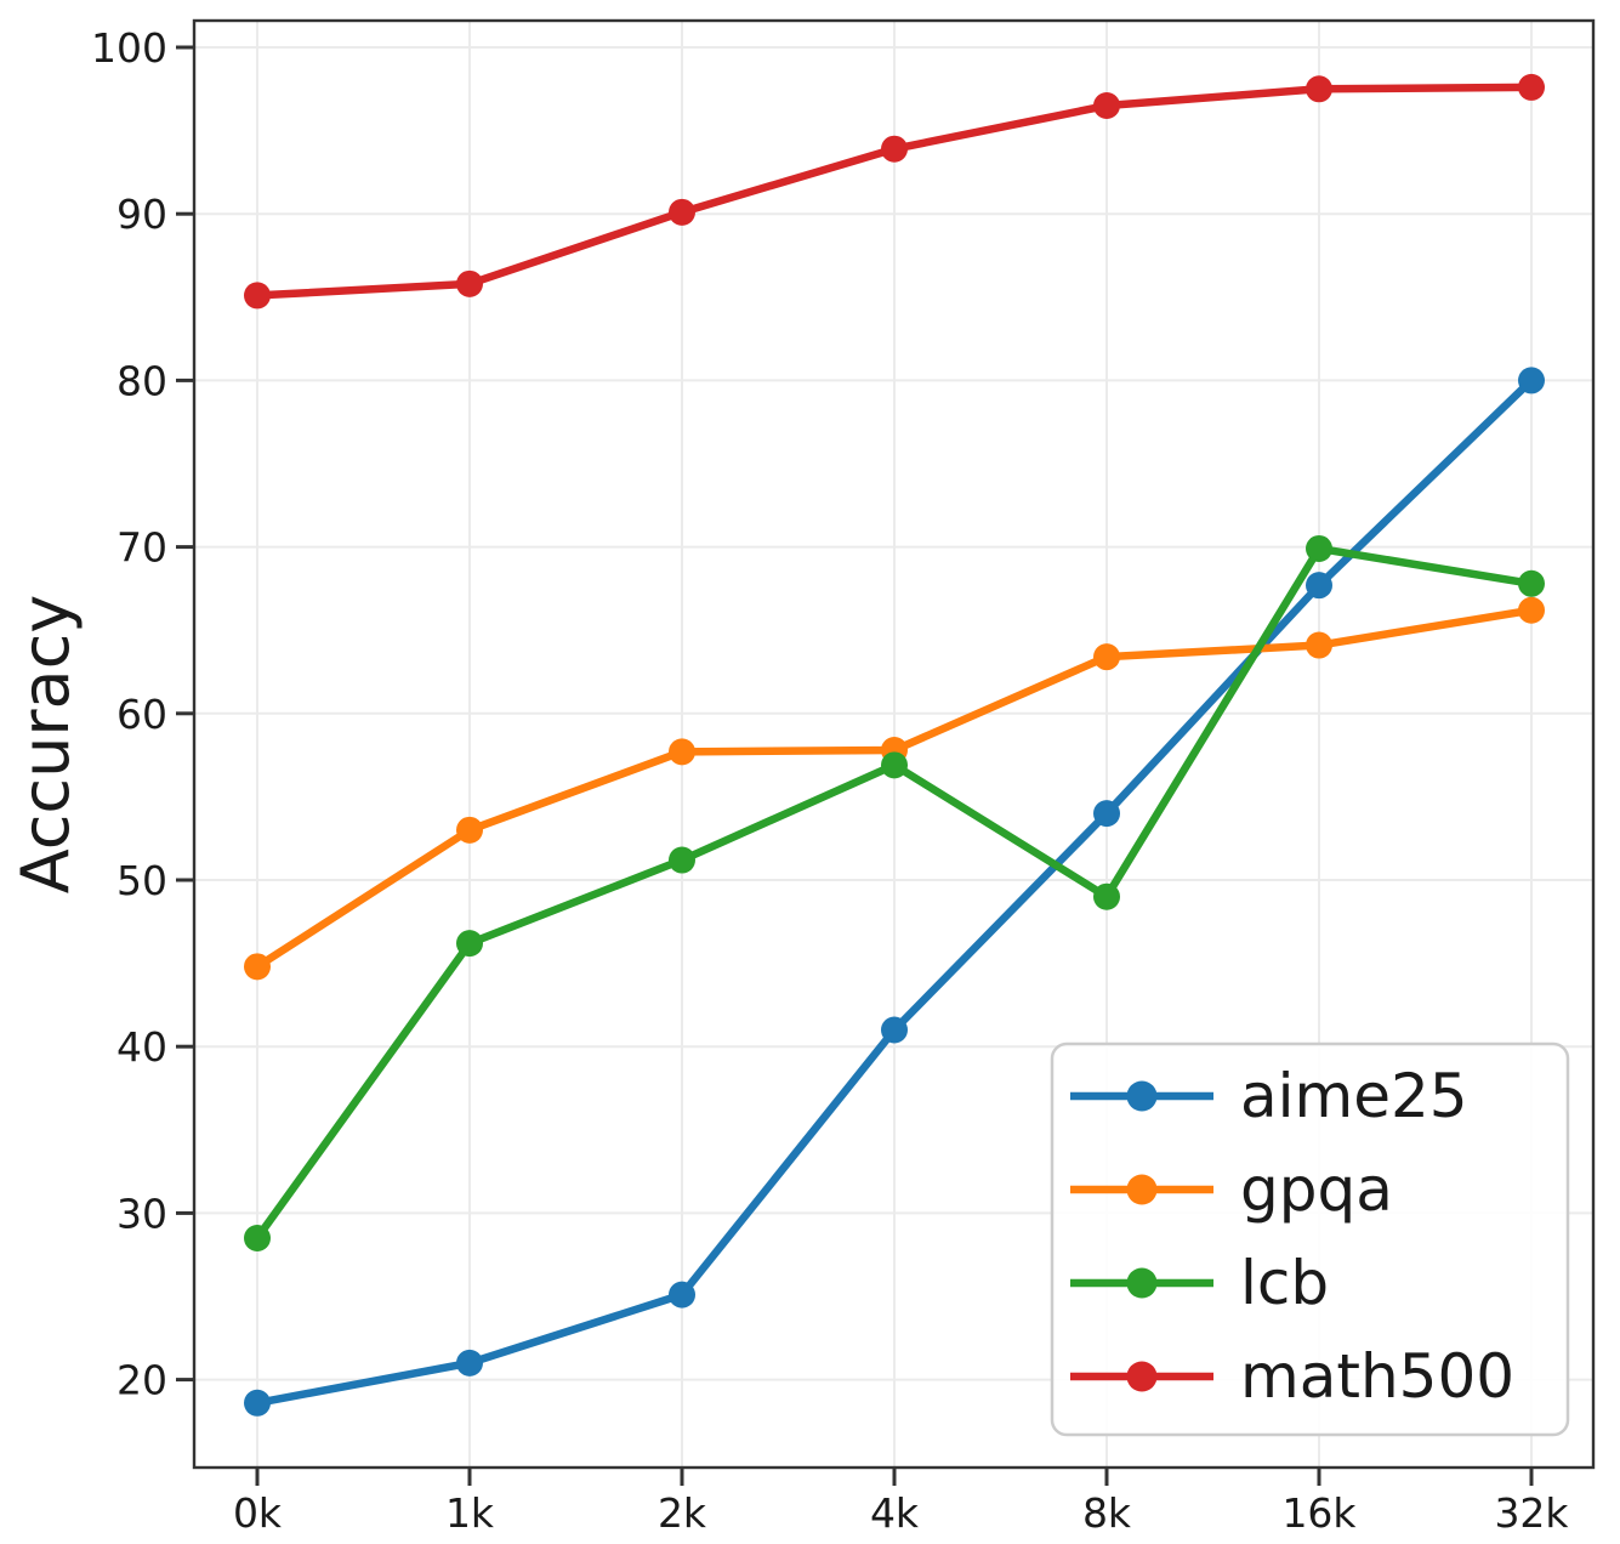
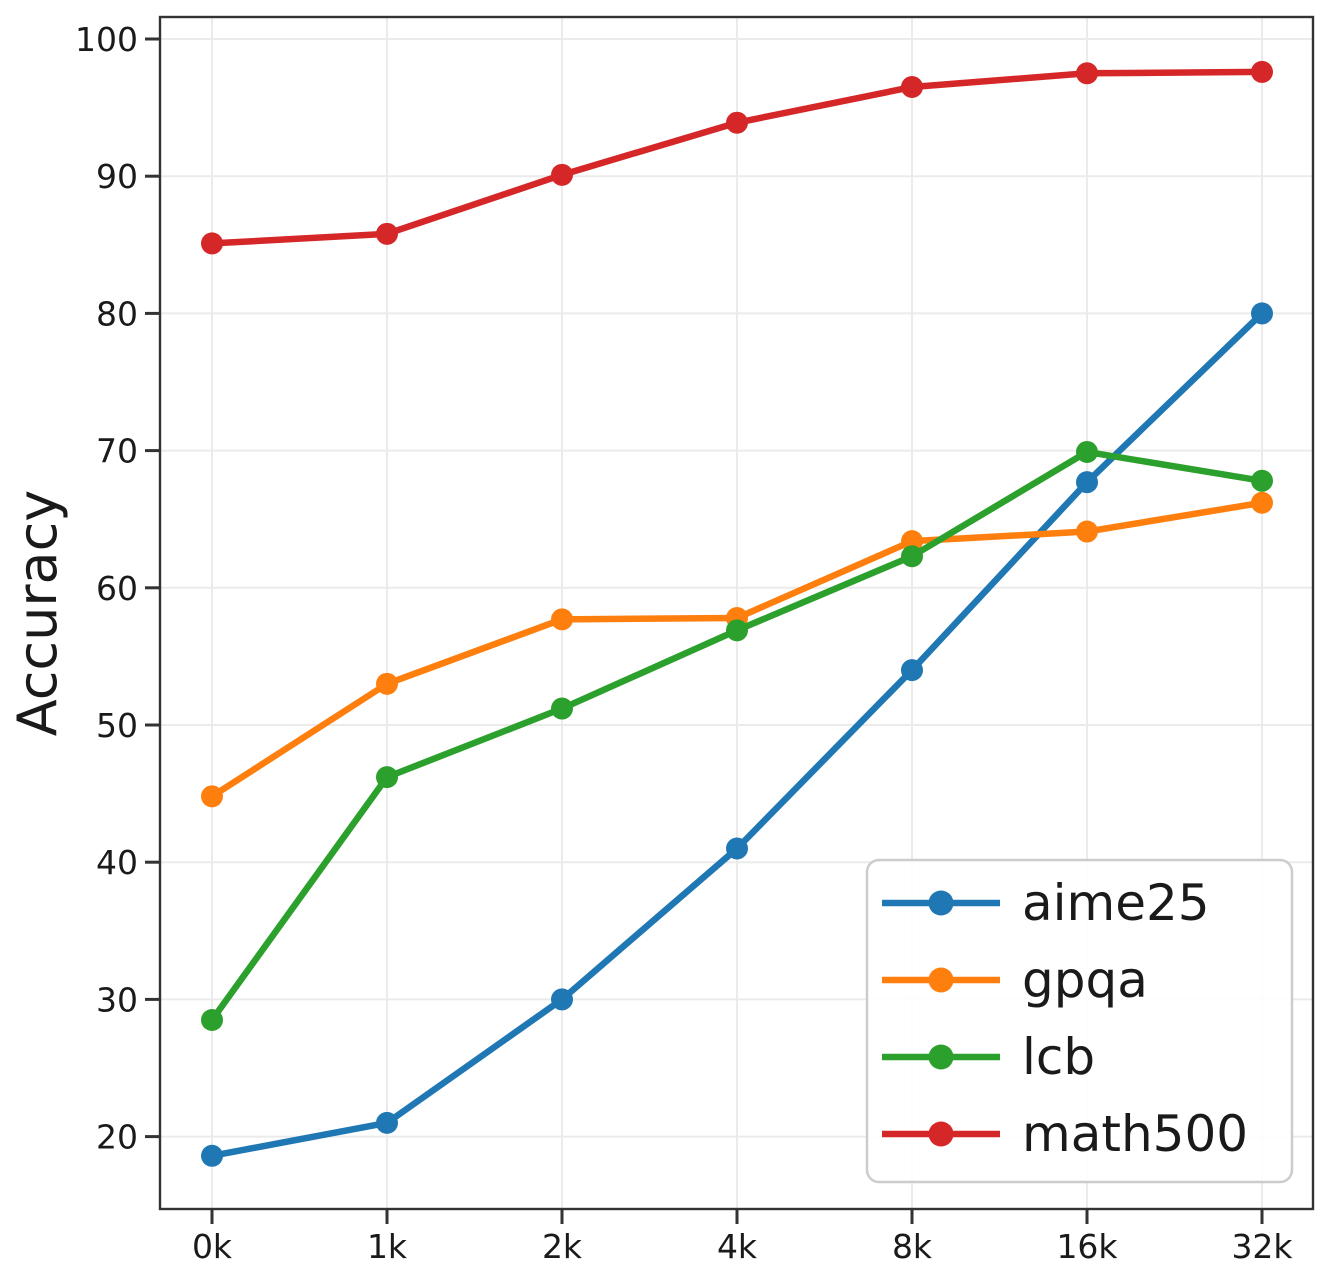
aime25/2k: 25.1 -> 30.0
lcb/8k: 49.0 -> 62.3
